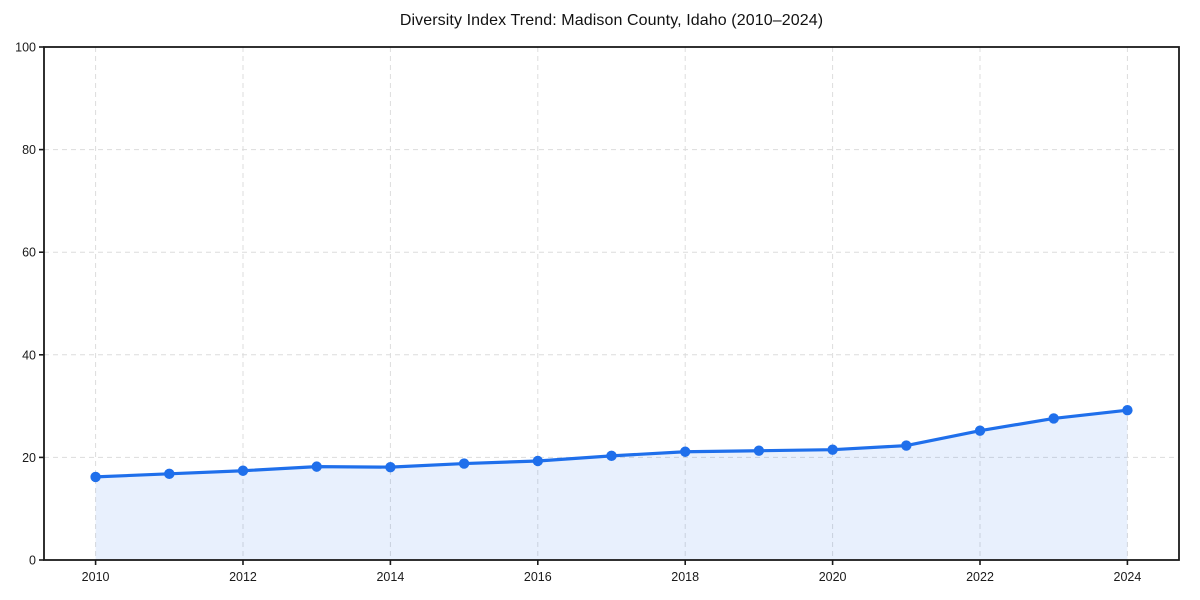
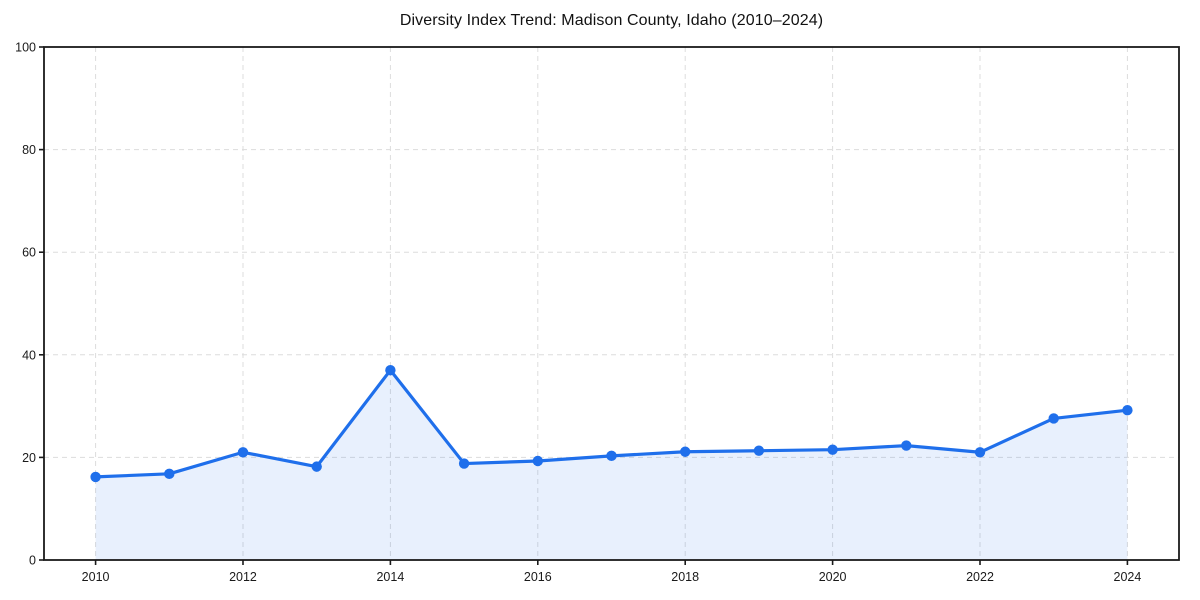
2012: 17 -> 21
2014: 18 -> 37
2022: 25 -> 21
